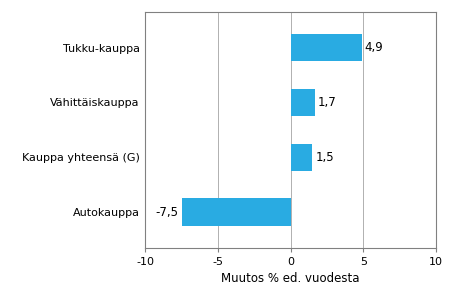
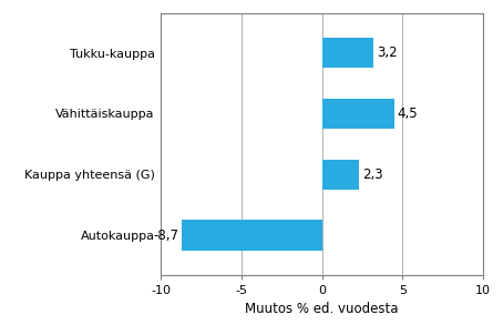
Tukku­kauppa: 4,9 -> 3,2
Vähittäiskauppa: 1,7 -> 4,5
Kauppa yhteensä (G): 1,5 -> 2,3
Autokauppa: -7,5 -> -8,7
